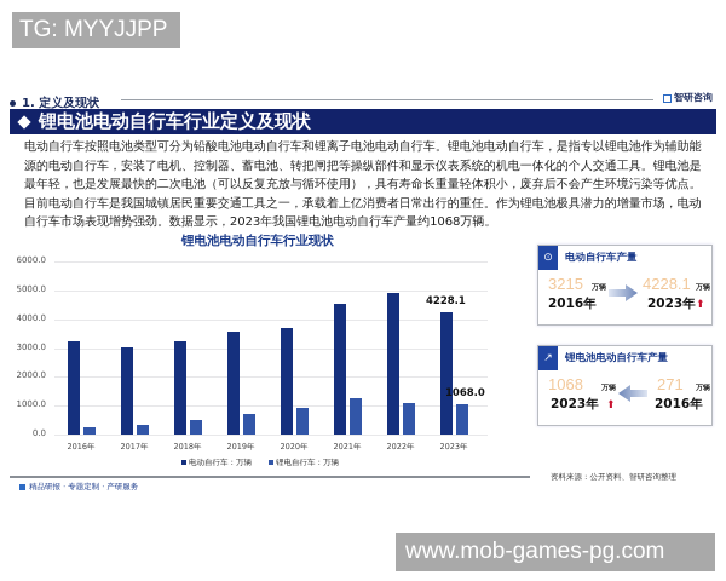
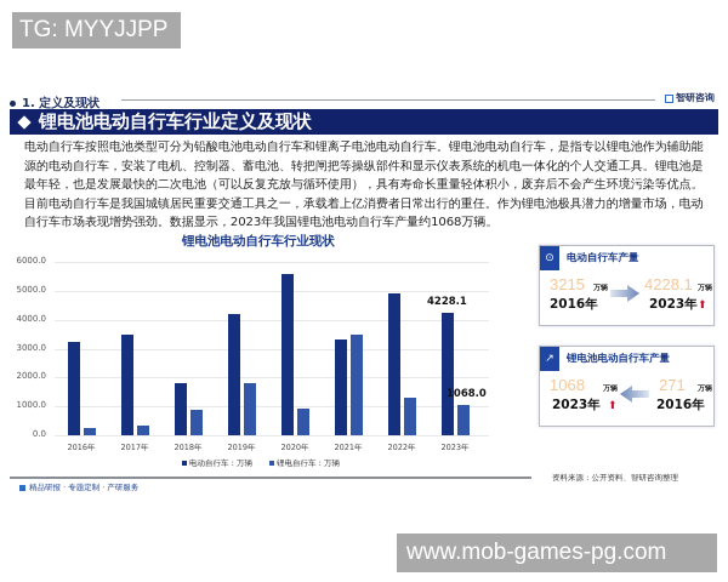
电动自行车：万辆/2017年: 3000 -> 3500
电动自行车：万辆/2018年: 3200 -> 1800
锂电自行车：万辆/2018年: 500 -> 900
电动自行车：万辆/2019年: 3600 -> 4200
锂电自行车：万辆/2019年: 700 -> 1800
电动自行车：万辆/2020年: 3700 -> 5600
电动自行车：万辆/2021年: 4500 -> 3300
锂电自行车：万辆/2021年: 1300 -> 3500
锂电自行车：万辆/2022年: 1100 -> 1300
